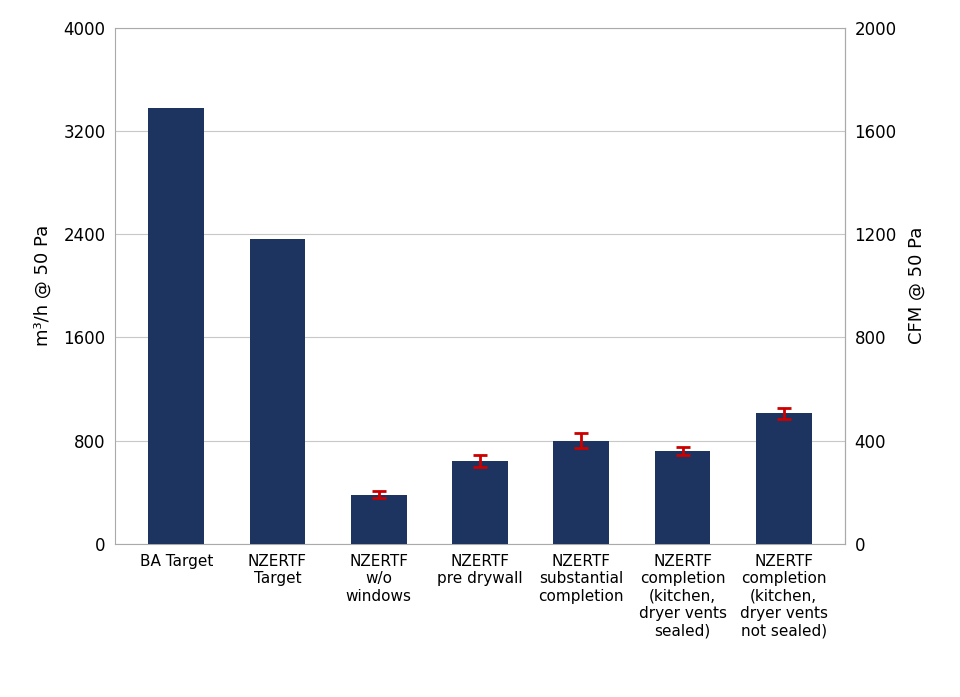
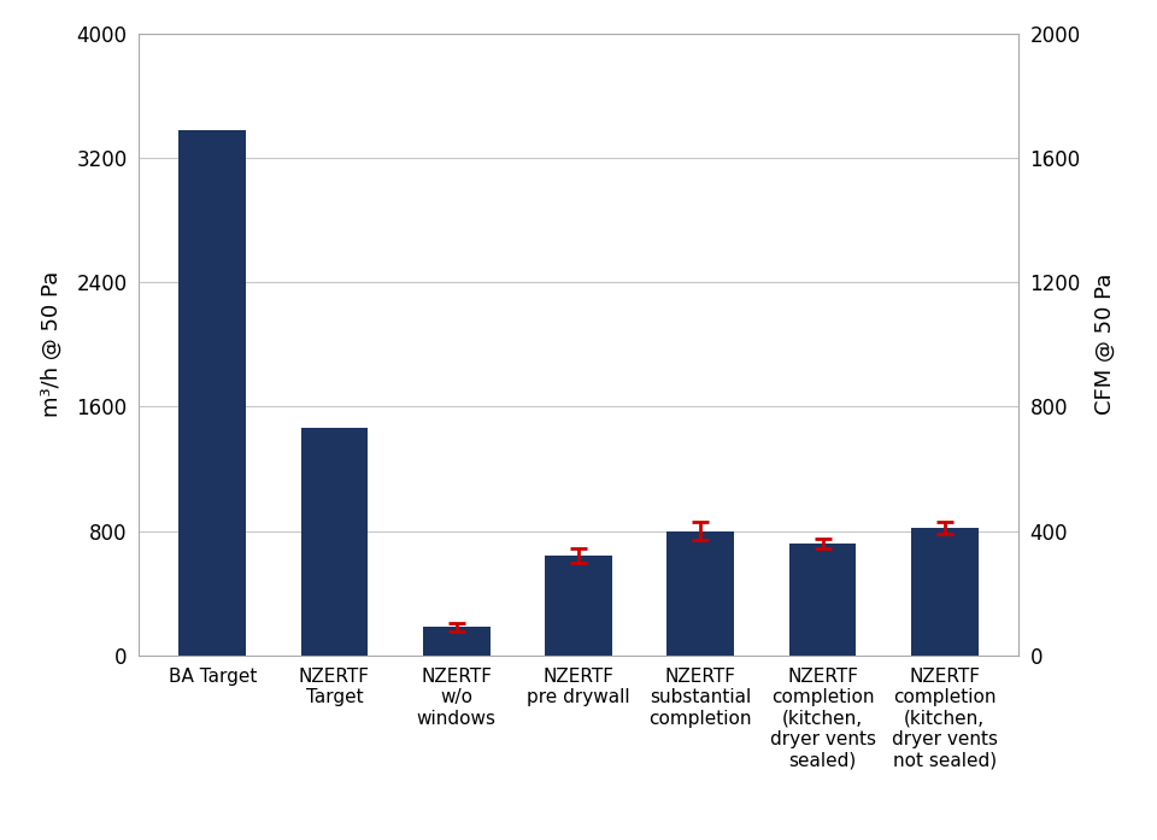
NZERTF Target: 2360 -> 1460
NZERTF w/o windows: 380 -> 180
NZERTF completion (kitchen, dryer vents not sealed): 1010 -> 820
